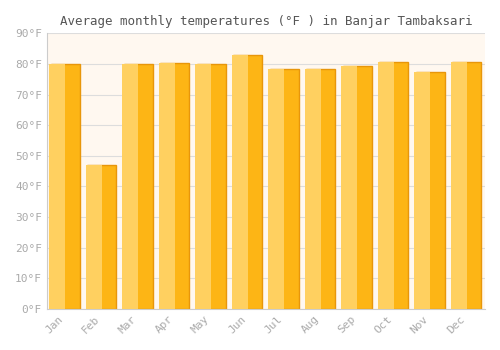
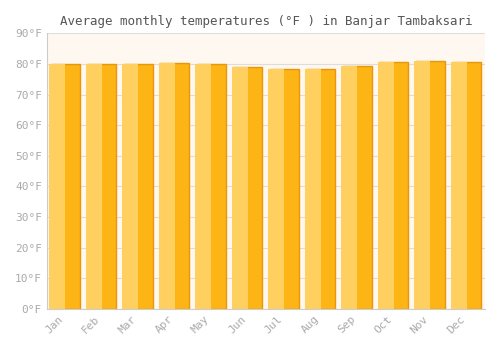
Feb: 47.0°F -> 80.1°F
Jun: 83.0°F -> 79.0°F
Nov: 77.5°F -> 81.0°F
